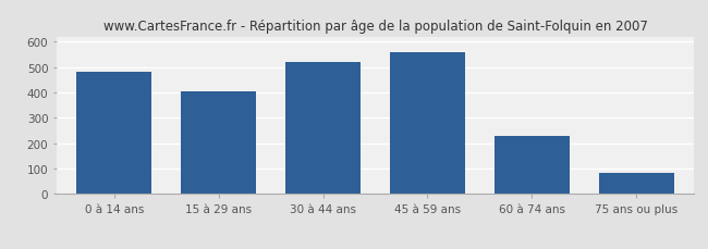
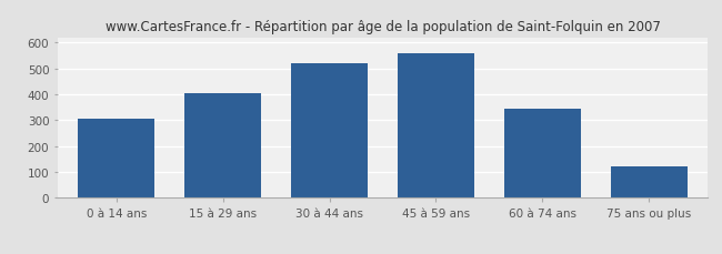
0 à 14 ans: 480 -> 305
60 à 74 ans: 228 -> 345
75 ans ou plus: 84 -> 120
